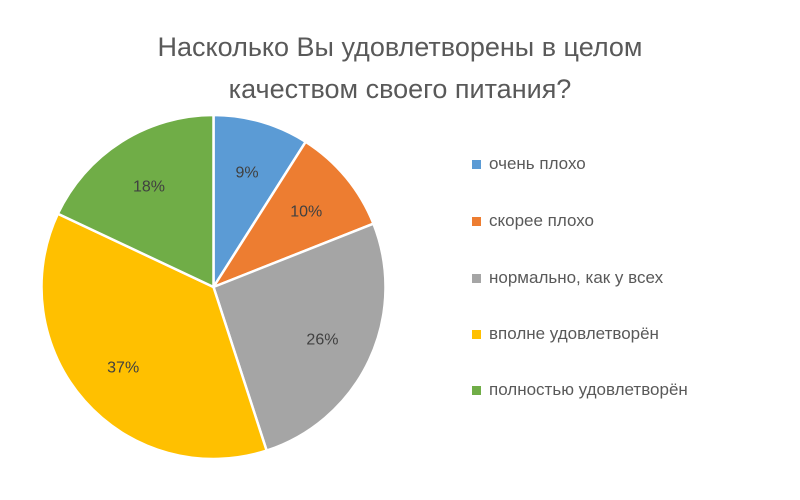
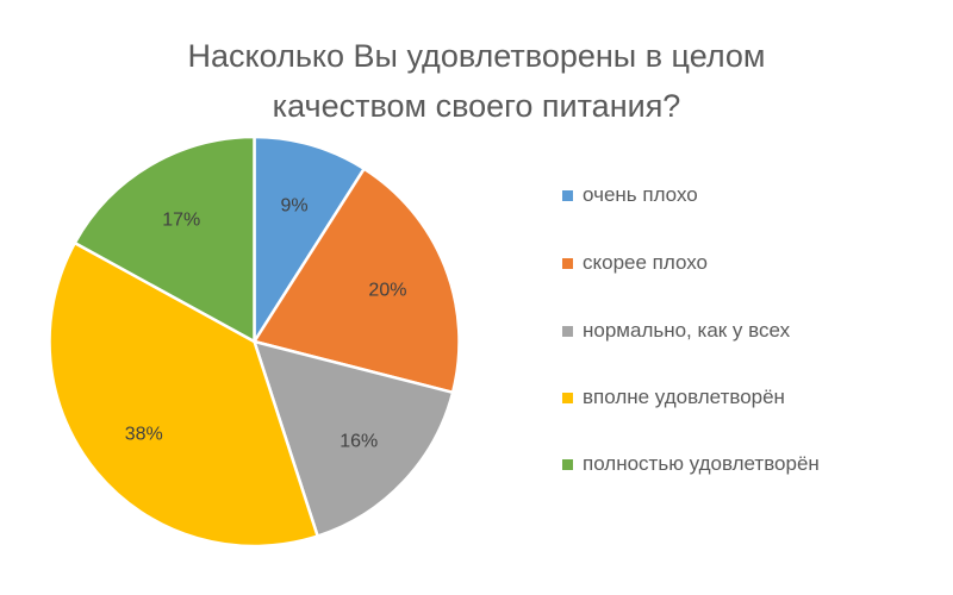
скорее плохо: 10% -> 20%
нормально, как у всех: 26% -> 16%
вполне удовлетворён: 37% -> 38%
полностью удовлетворён: 18% -> 17%
